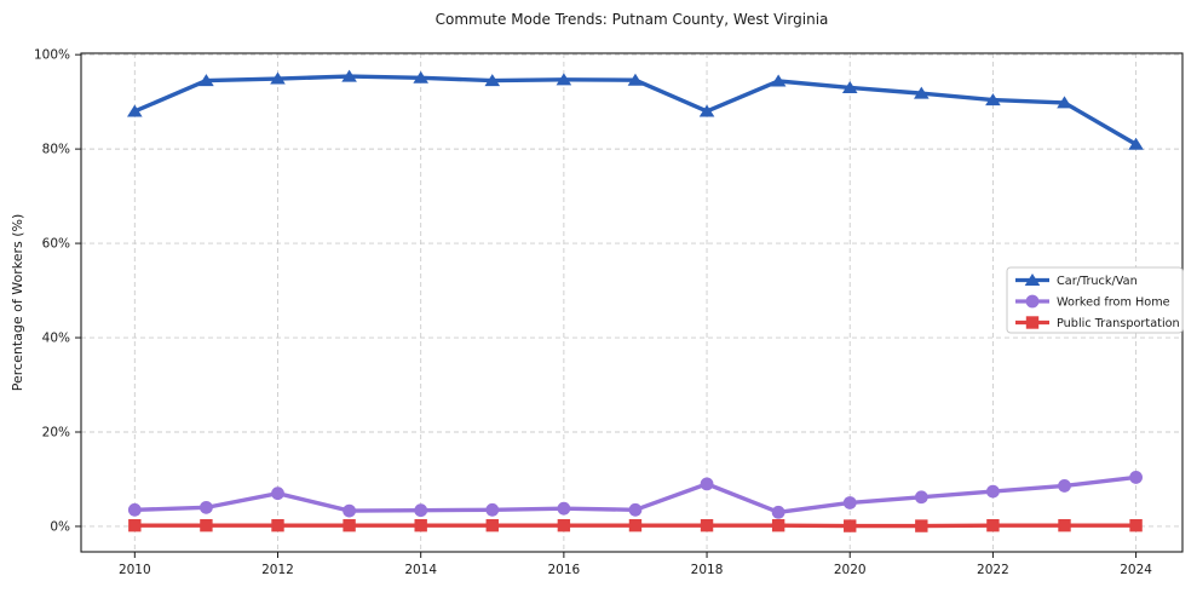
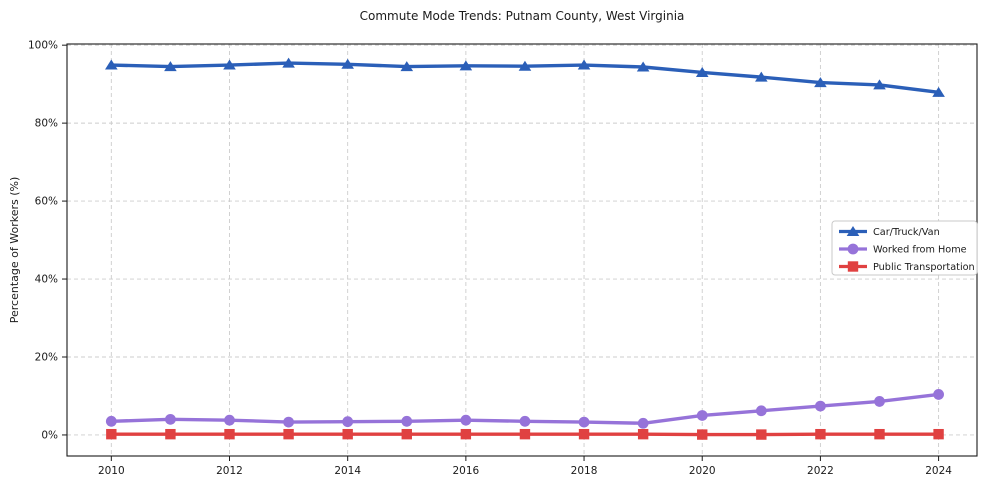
Car/Truck/Van/2010: 88% -> 95%
Worked from Home/2012: 7% -> 4%
Car/Truck/Van/2018: 88% -> 95%
Worked from Home/2018: 9% -> 3%
Car/Truck/Van/2024: 81% -> 88%
